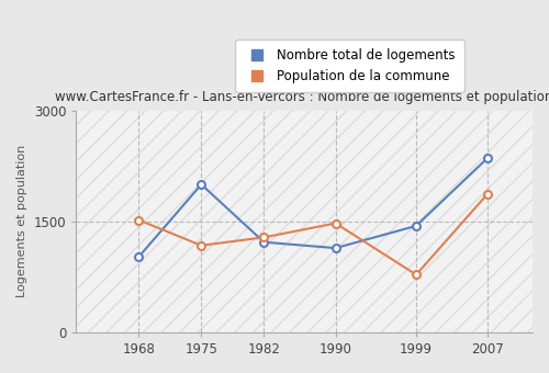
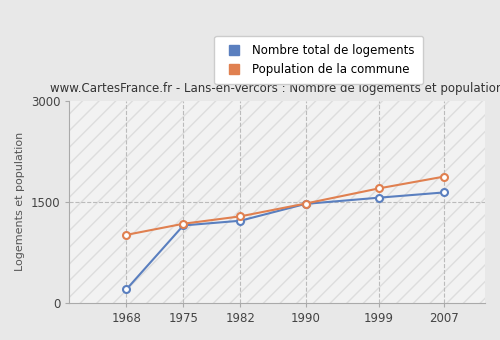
Nombre total de logements/1968: 1020 -> 200
Population de la commune/1968: 1520 -> 1010
Nombre total de logements/1975: 2000 -> 1150
Nombre total de logements/1990: 1140 -> 1470
Nombre total de logements/1999: 1440 -> 1560
Population de la commune/1999: 780 -> 1700
Nombre total de logements/2007: 2360 -> 1640
